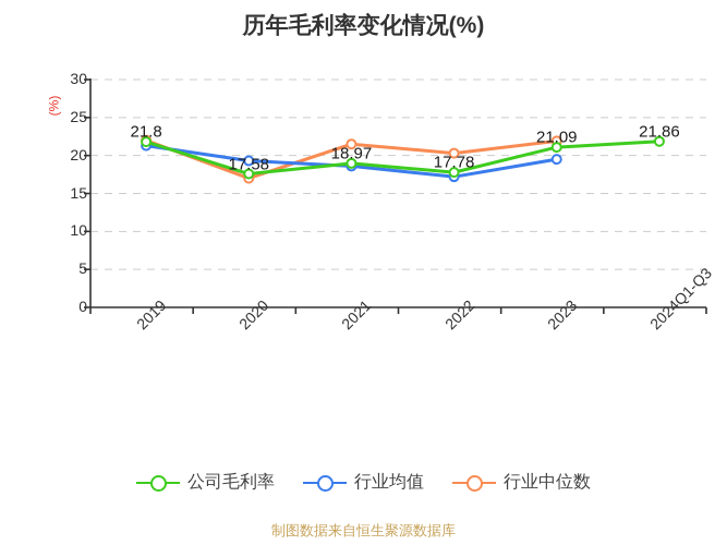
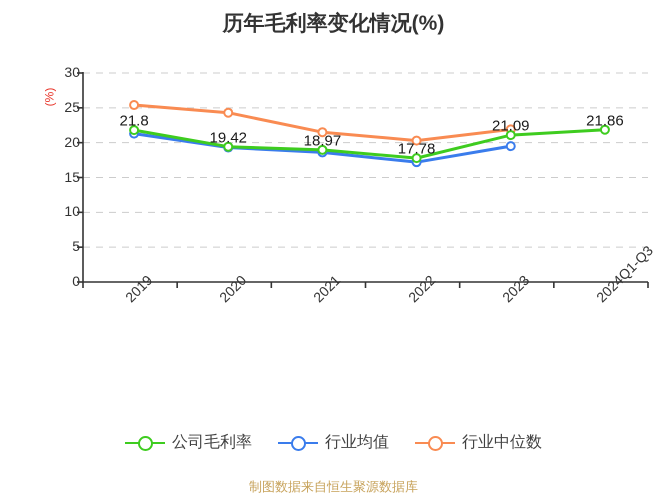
行业中位数/2019: 22 -> 25
公司毛利率/2020: 17.58 -> 19.42
行业中位数/2020: 17 -> 24
